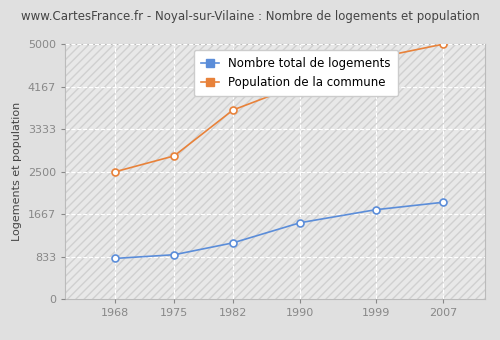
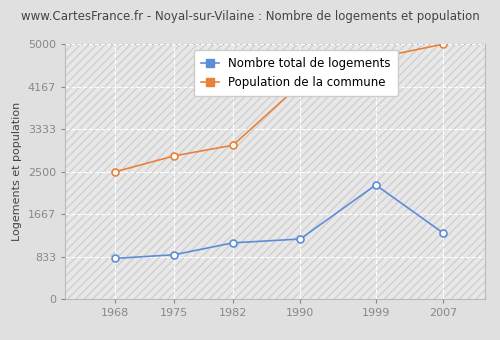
Population de la commune/1982: 3710 -> 3020
Nombre total de logements/1990: 1500 -> 1180
Nombre total de logements/1999: 1760 -> 2240
Nombre total de logements/2007: 1900 -> 1300
